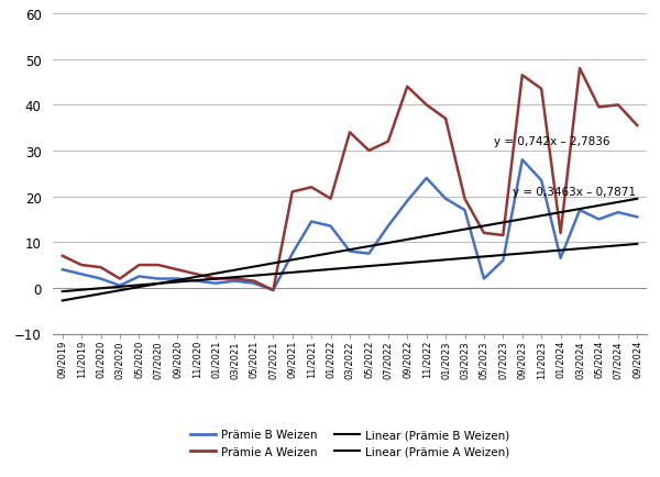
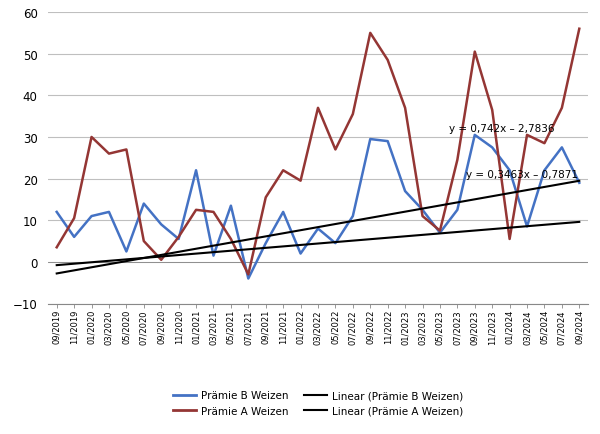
Prämie B Weizen/09/2019: 4.0 -> 12.0
Prämie A Weizen/09/2019: 7.0 -> 3.5
Prämie B Weizen/11/2019: 3.0 -> 6.0
Prämie A Weizen/11/2019: 5.0 -> 10.5
Prämie B Weizen/01/2020: 2.0 -> 11.0
Prämie A Weizen/01/2020: 4.5 -> 30.0
Prämie B Weizen/03/2020: 0.5 -> 12.0
Prämie A Weizen/03/2020: 2.0 -> 26.0
Prämie A Weizen/05/2020: 5.0 -> 27.0
Prämie B Weizen/07/2020: 2.0 -> 14.0
Prämie B Weizen/09/2020: 2.0 -> 9.0
Prämie A Weizen/09/2020: 4.0 -> 0.5
Prämie B Weizen/11/2020: 1.5 -> 5.5
Prämie A Weizen/11/2020: 3.0 -> 6.0
Prämie B Weizen/01/2021: 1.0 -> 22.0
Prämie A Weizen/01/2021: 2.0 -> 12.5
Prämie A Weizen/03/2021: 2.0 -> 12.0
Prämie B Weizen/05/2021: 1.0 -> 13.5
Prämie A Weizen/05/2021: 1.5 -> 5.5
Prämie B Weizen/07/2021: -0.5 -> -4.0
Prämie A Weizen/07/2021: -0.5 -> -3.0
Prämie B Weizen/09/2021: 7.5 -> 4.5
Prämie A Weizen/09/2021: 21.0 -> 15.5
Prämie B Weizen/11/2021: 14.5 -> 12.0
Prämie B Weizen/01/2022: 13.5 -> 2.0
Prämie A Weizen/03/2022: 34.0 -> 37.0
Prämie B Weizen/05/2022: 7.5 -> 4.5
Prämie A Weizen/05/2022: 30.0 -> 27.0
Prämie B Weizen/07/2022: 13.5 -> 11.0
Prämie A Weizen/07/2022: 32.0 -> 35.5
Prämie B Weizen/09/2022: 19.0 -> 29.5
Prämie A Weizen/09/2022: 44.0 -> 55.0
Prämie B Weizen/11/2022: 24.0 -> 29.0
Prämie A Weizen/11/2022: 40.0 -> 48.5
Prämie B Weizen/01/2023: 19.5 -> 17.0
Prämie B Weizen/03/2023: 17.0 -> 12.5
Prämie A Weizen/03/2023: 19.5 -> 11.0
Prämie B Weizen/05/2023: 2.0 -> 7.0
Prämie A Weizen/05/2023: 12.0 -> 7.5
Prämie B Weizen/07/2023: 6.0 -> 12.5
Prämie A Weizen/07/2023: 11.5 -> 24.5
Prämie B Weizen/09/2023: 28.0 -> 30.5
Prämie A Weizen/09/2023: 46.5 -> 50.5
Prämie B Weizen/11/2023: 23.5 -> 27.5
Prämie A Weizen/11/2023: 43.5 -> 36.5
Prämie B Weizen/01/2024: 6.5 -> 22.0
Prämie A Weizen/01/2024: 12.0 -> 5.5
Prämie B Weizen/03/2024: 17.0 -> 8.5
Prämie A Weizen/03/2024: 48.0 -> 30.5
Prämie B Weizen/05/2024: 15.0 -> 22.0
Prämie A Weizen/05/2024: 39.5 -> 28.5
Prämie B Weizen/07/2024: 16.5 -> 27.5
Prämie A Weizen/07/2024: 40.0 -> 37.0
Prämie B Weizen/09/2024: 15.5 -> 19.0
Prämie A Weizen/09/2024: 35.5 -> 56.0
